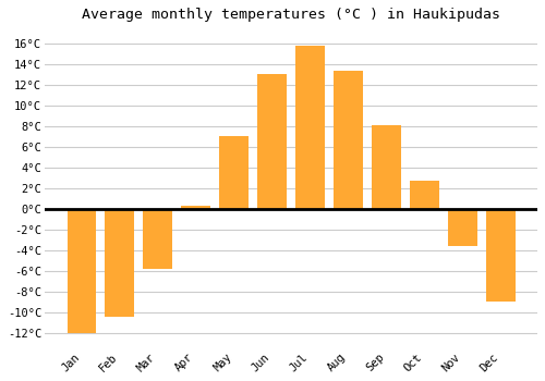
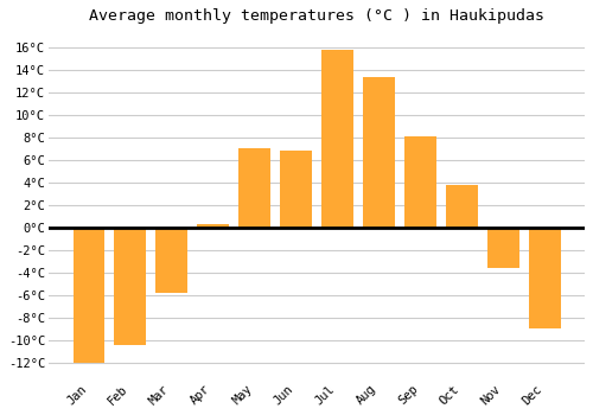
Jun: 13.0°C -> 6.8°C
Oct: 2.7°C -> 3.8°C
